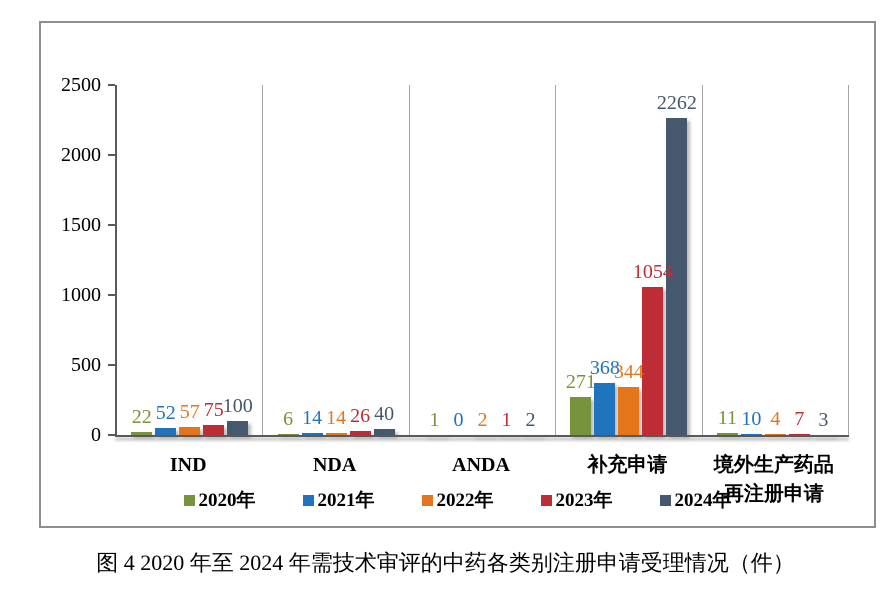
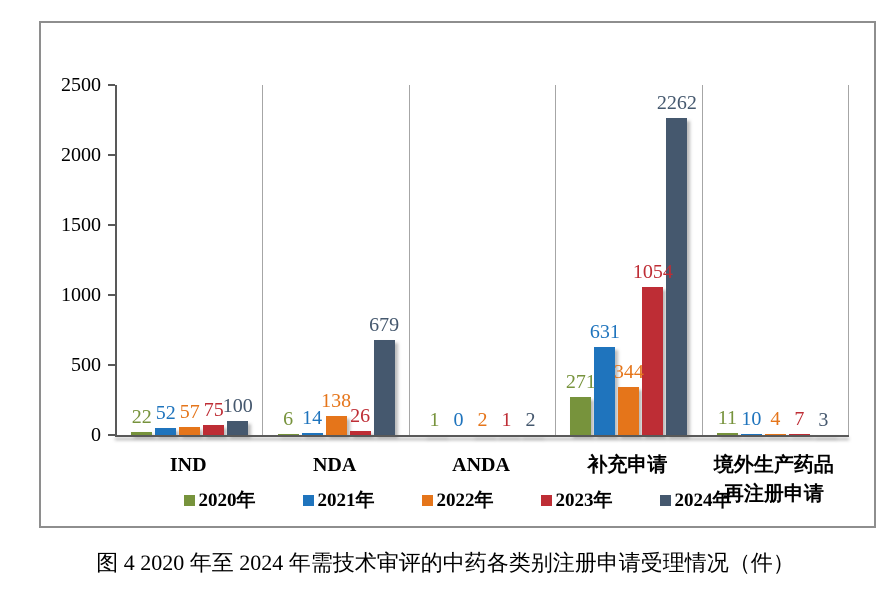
2022年/NDA: 14 -> 138
2024年/NDA: 40 -> 679
2021年/补充申请: 368 -> 631
